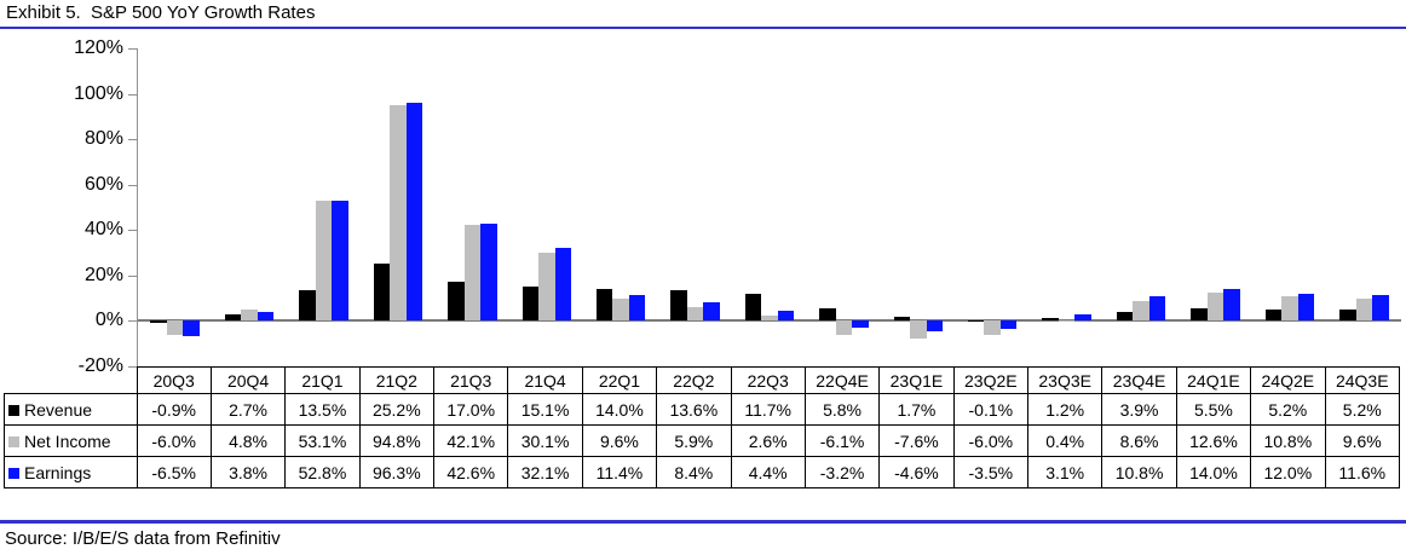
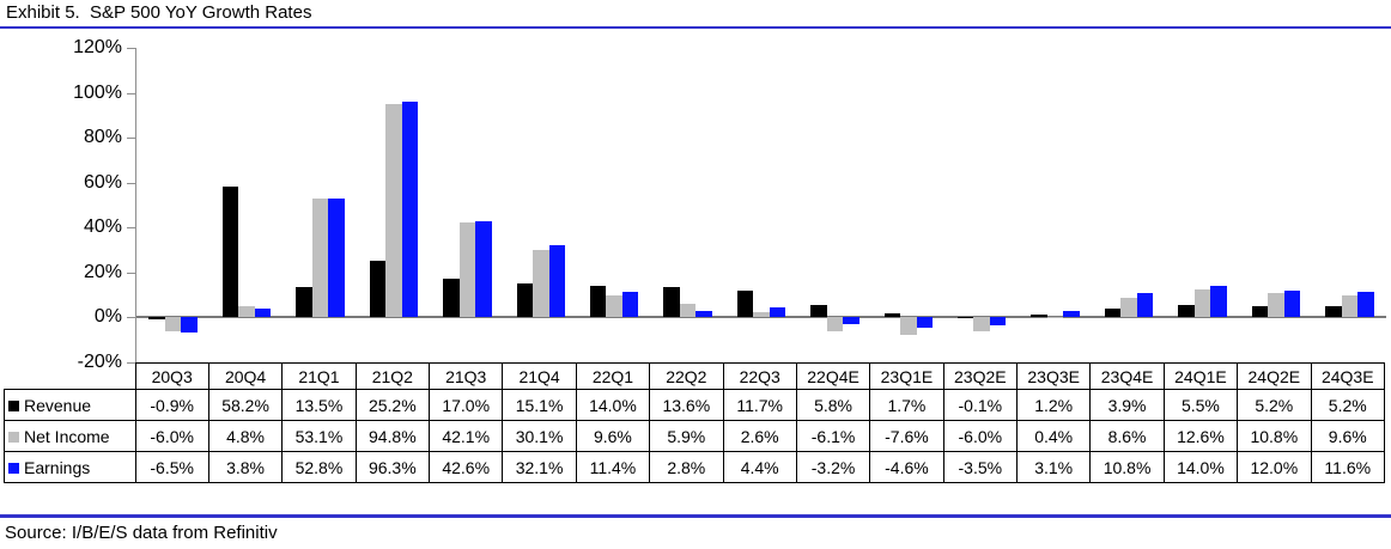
Revenue/20Q4: 2.7% -> 58.2%
Earnings/22Q2: 8.4% -> 2.8%
